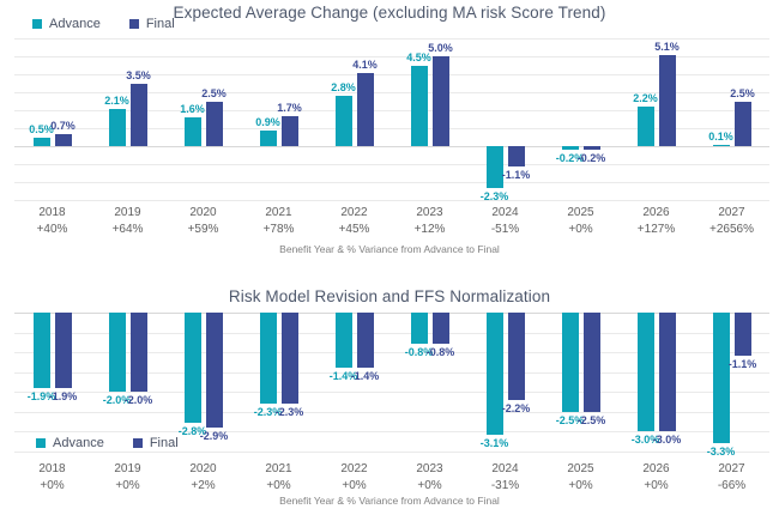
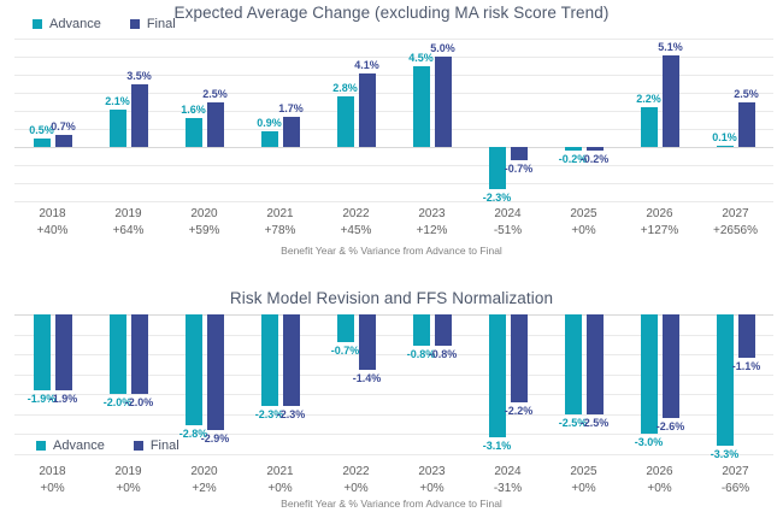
Expected Average Change (excluding MA risk Score Trend)/Final/2024: -1.1% -> -0.7%
Risk Model Revision and FFS Normalization/Advance/2022: -1.4% -> -0.7%
Risk Model Revision and FFS Normalization/Final/2026: -3.0% -> -2.6%
